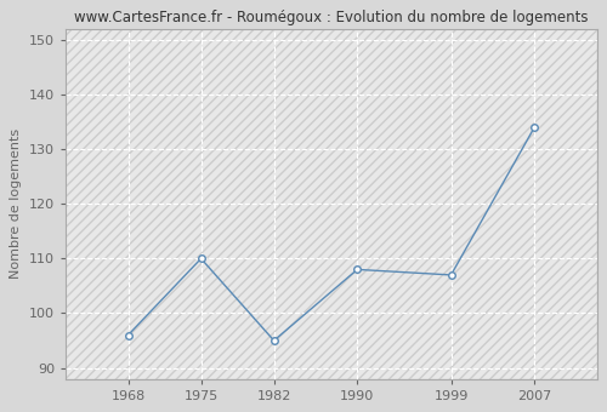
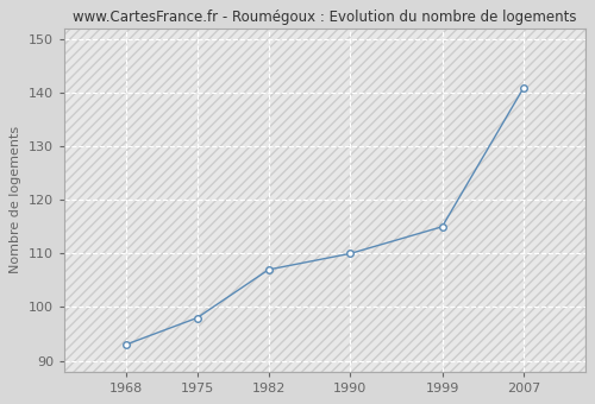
1968: 96 -> 93
1975: 110 -> 98
1982: 95 -> 107
1990: 108 -> 110
1999: 107 -> 115
2007: 134 -> 141
